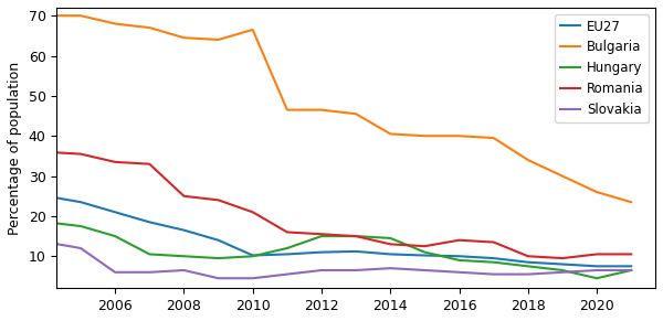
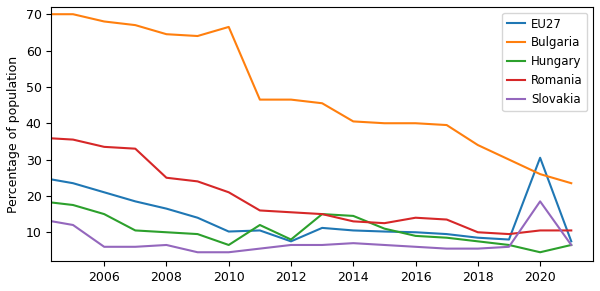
Hungary/2010: 10.0 -> 6.5
EU27/2012: 11.0 -> 7.5
Hungary/2012: 15.0 -> 8.0
EU27/2020: 7.5 -> 30.5
Slovakia/2020: 6.5 -> 18.5
